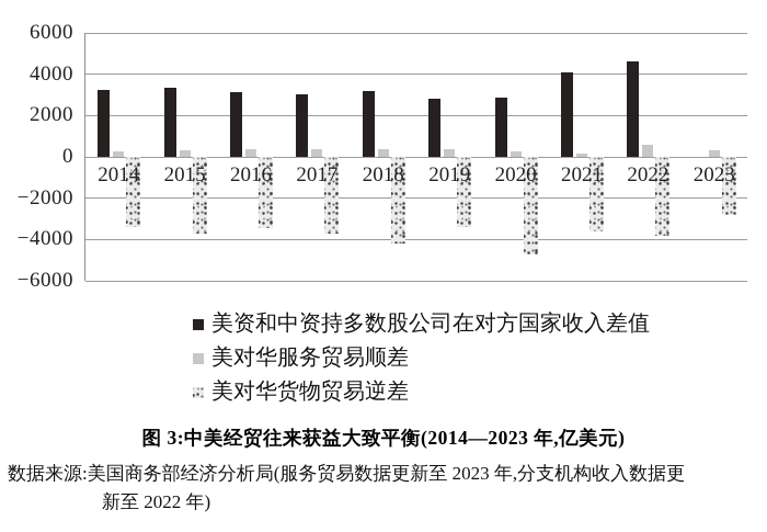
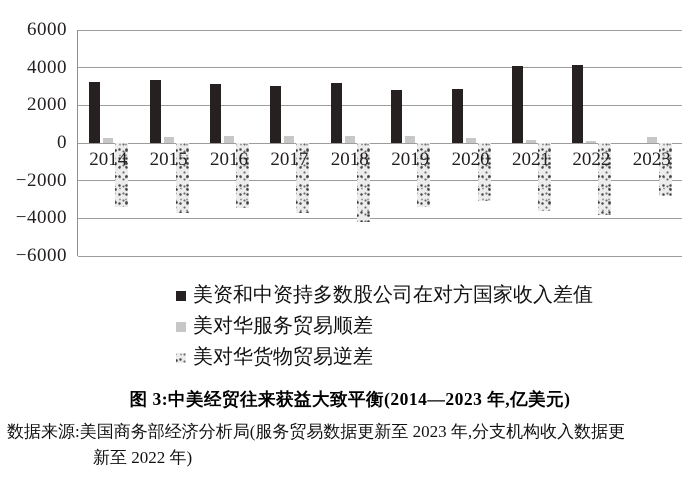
美对华货物贸易逆差/2020: -4700 -> -3100
美资和中资持多数股公司在对方国家收入差值/2022: 4600 -> 4200
美对华服务贸易顺差/2022: 600 -> 100
